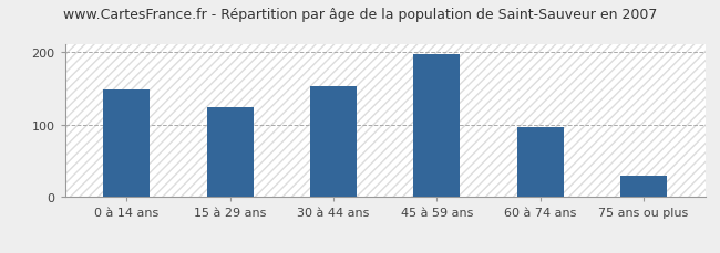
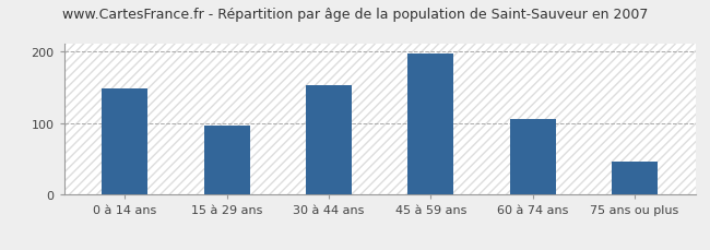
15 à 29 ans: 124 -> 97
60 à 74 ans: 96 -> 106
75 ans ou plus: 30 -> 47
